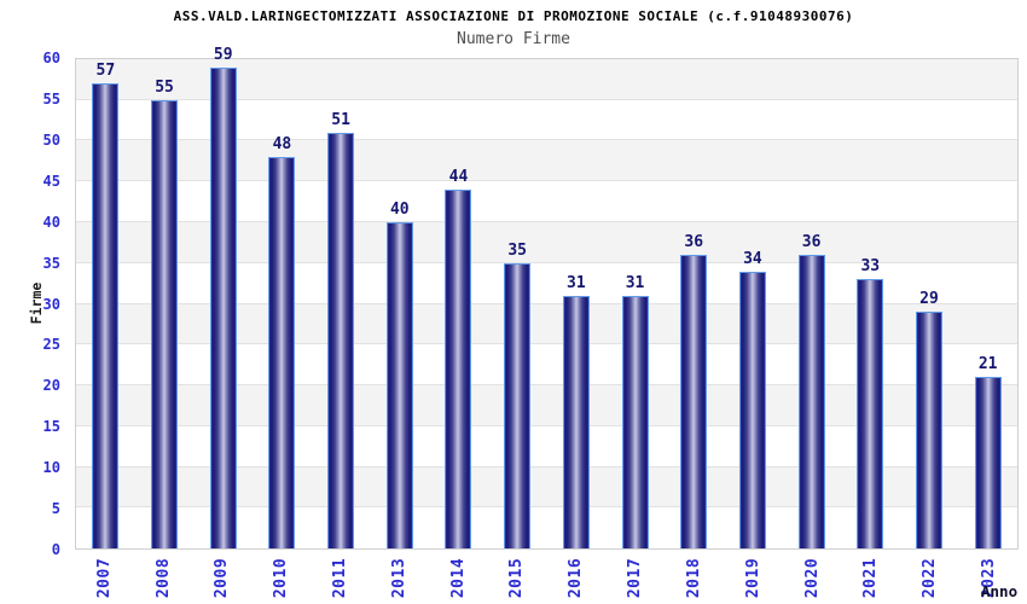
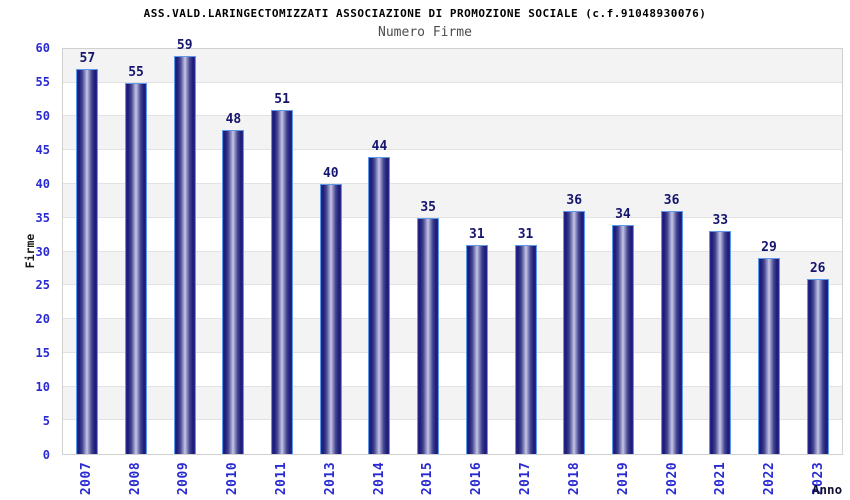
2023: 21 -> 26
